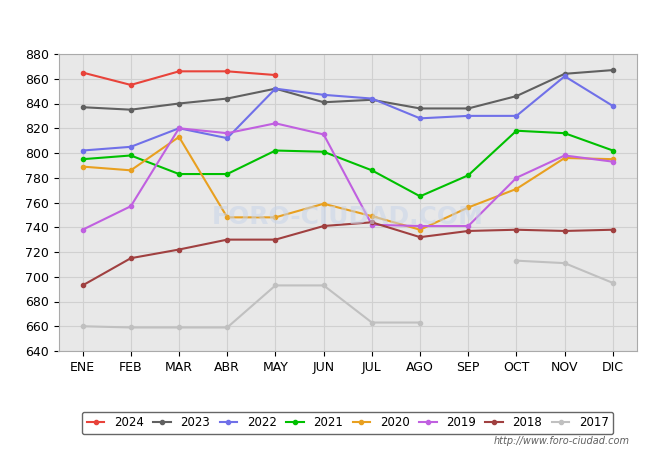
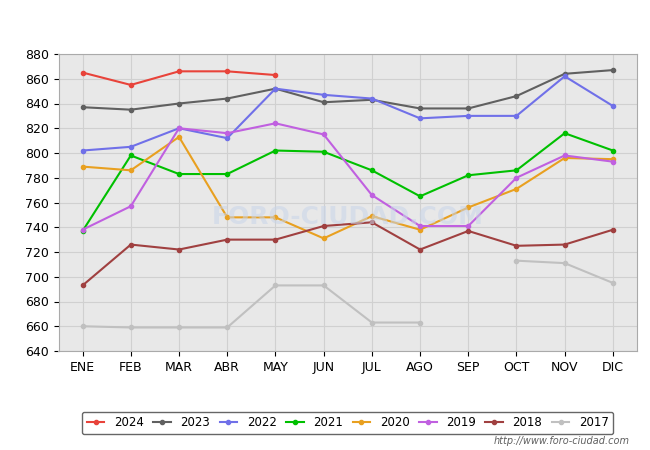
2021/ENE: 795 -> 737
2018/FEB: 715 -> 726
2020/JUN: 759 -> 731
2019/JUL: 742 -> 766
2018/AGO: 732 -> 722
2021/OCT: 818 -> 786
2018/OCT: 738 -> 725
2018/NOV: 737 -> 726
